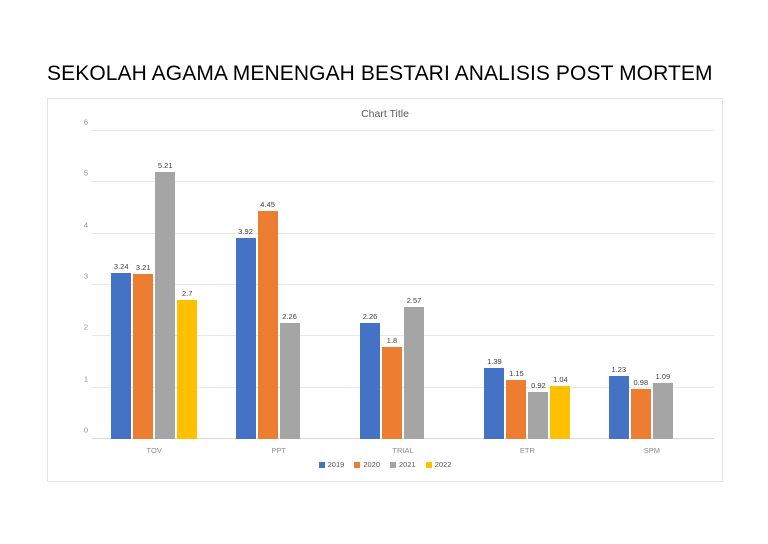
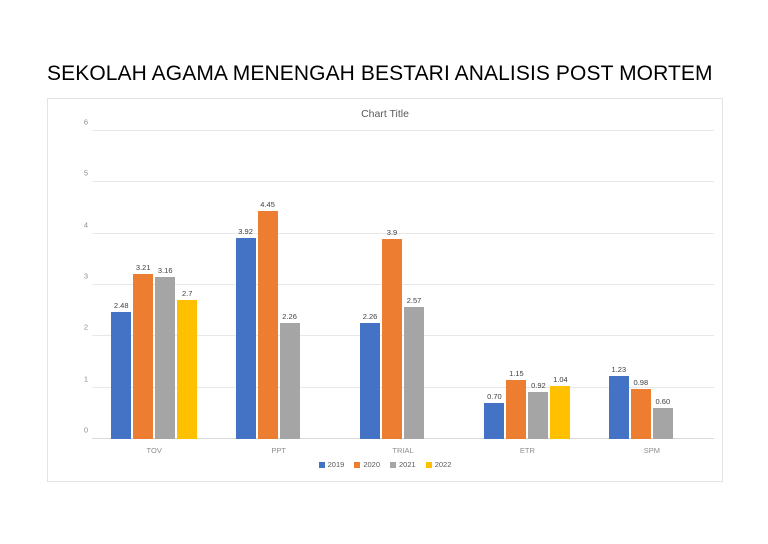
2019/TOV: 3.24 -> 2.48
2021/TOV: 5.21 -> 3.16
2020/TRIAL: 1.8 -> 3.9
2019/ETR: 1.39 -> 0.70
2021/SPM: 1.09 -> 0.60
